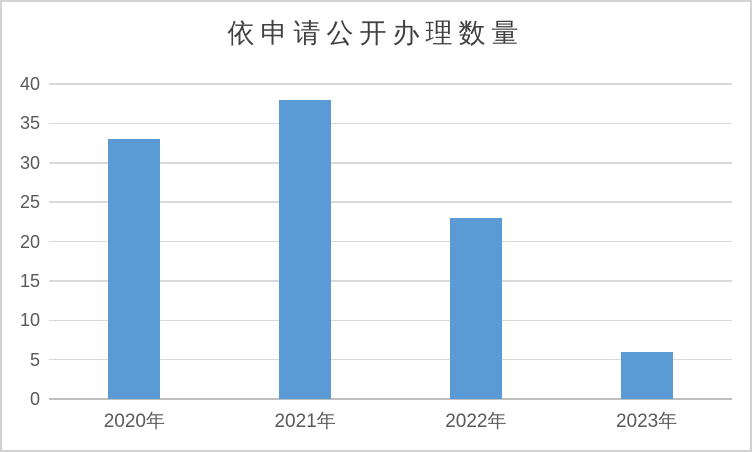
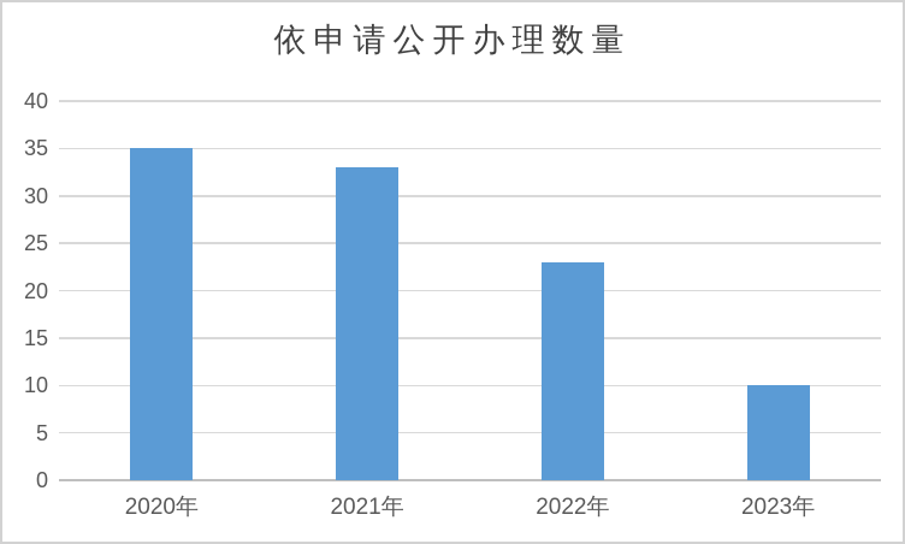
2020年: 33 -> 35
2021年: 38 -> 33
2023年: 6 -> 10
